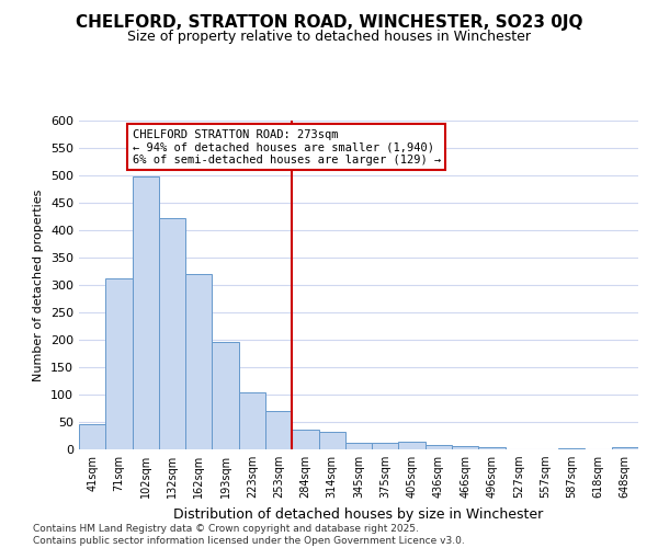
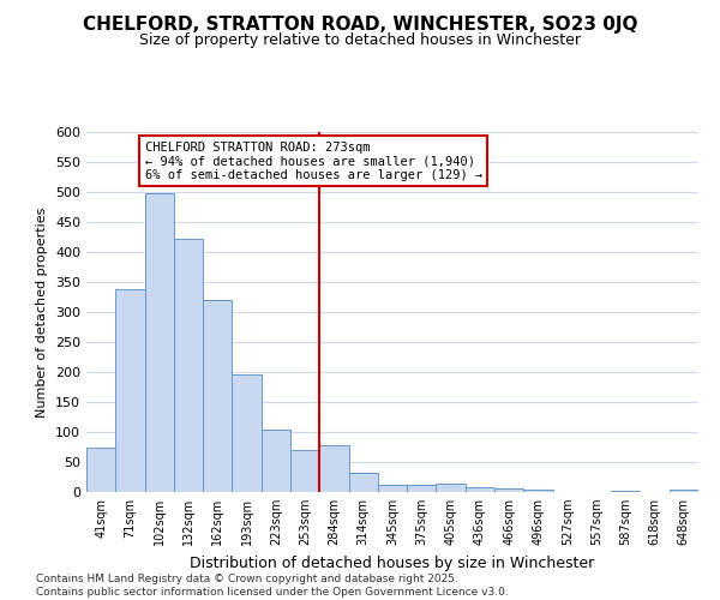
41sqm: 46 -> 74
71sqm: 313 -> 338
284sqm: 37 -> 78
